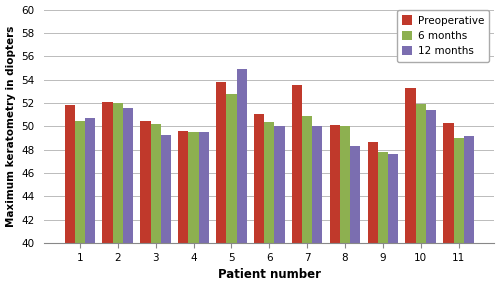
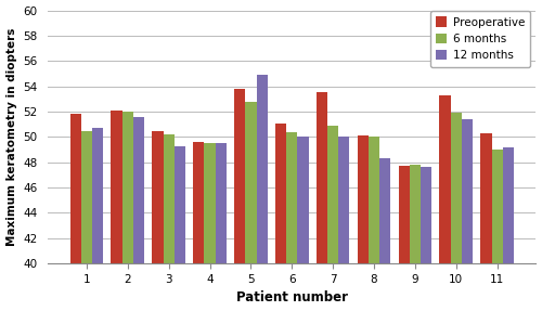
Preoperative/9: 48.7 -> 47.7
